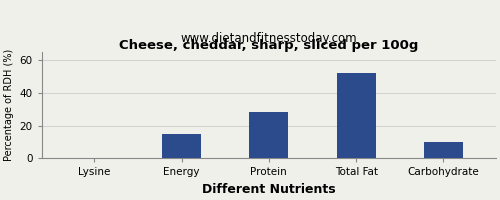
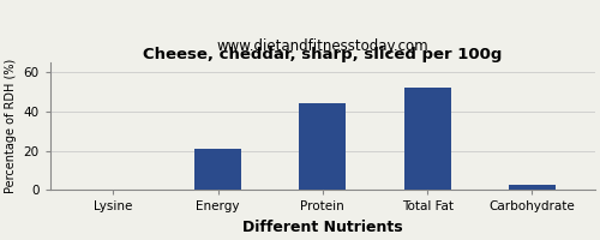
Energy: 15 -> 21
Protein: 28 -> 44
Carbohydrate: 10 -> 2
